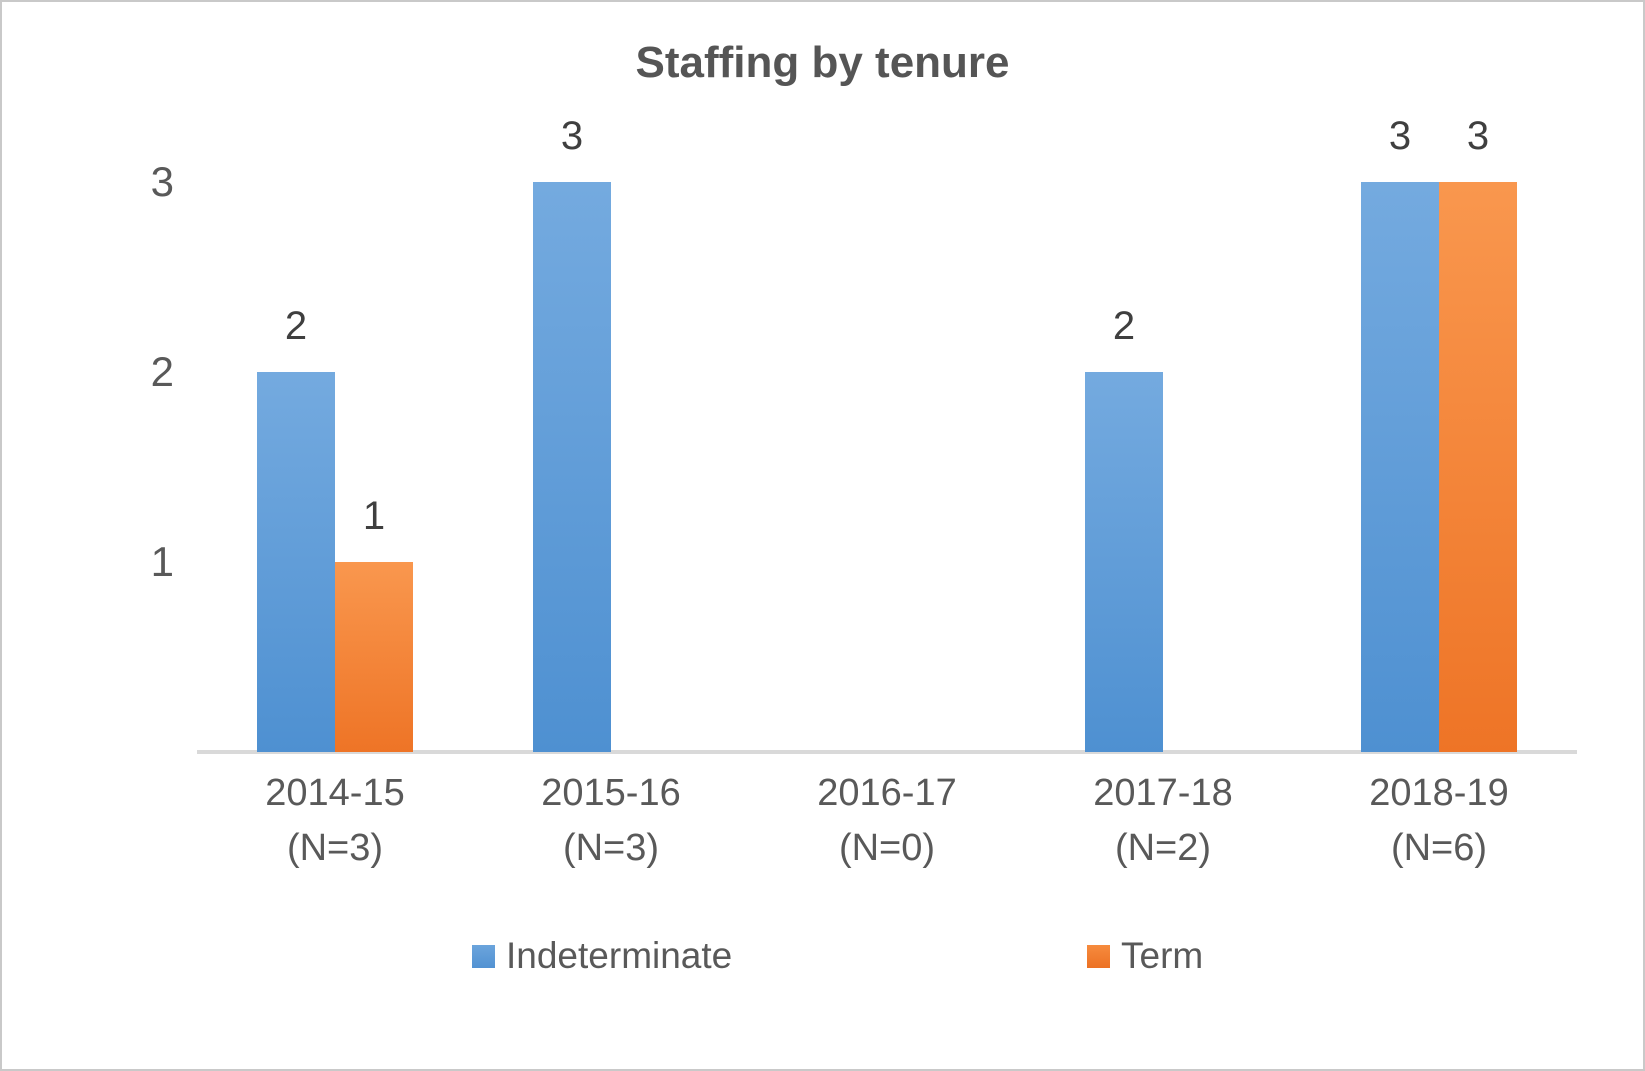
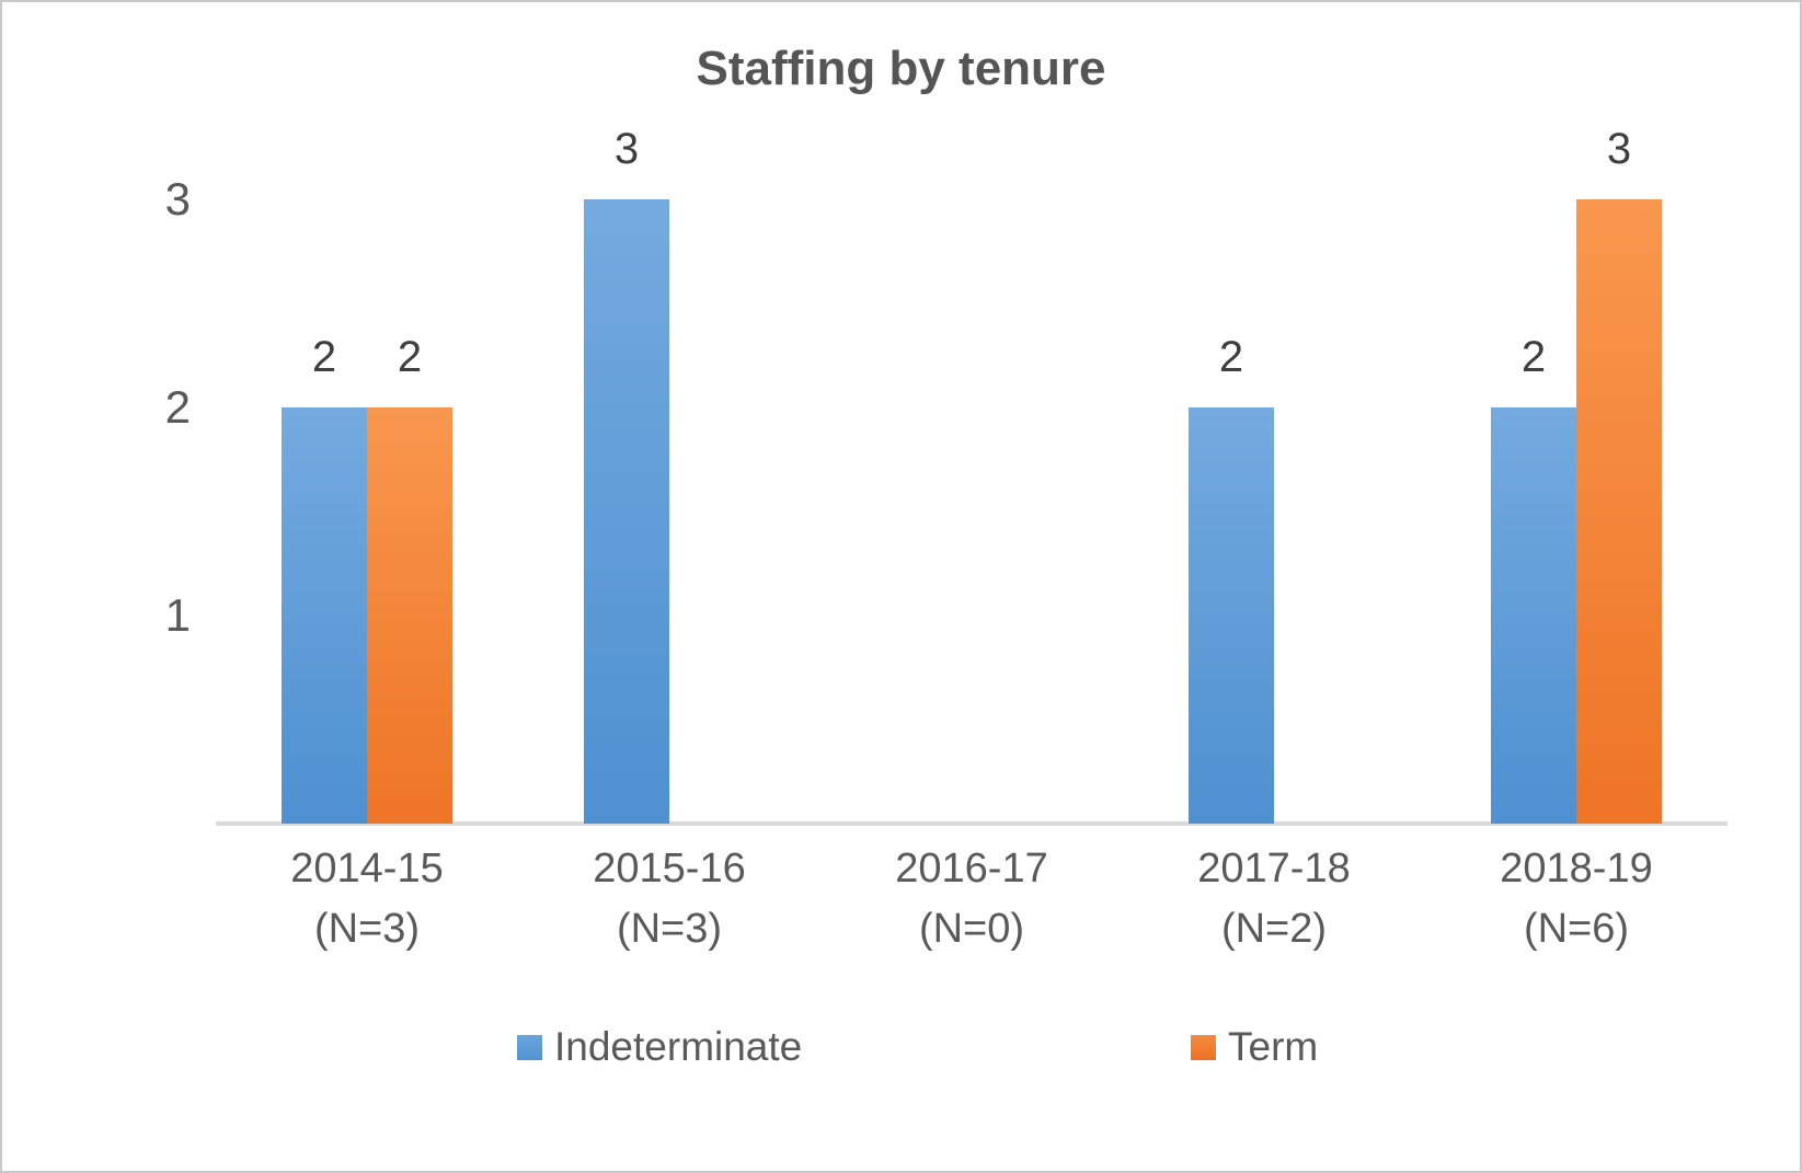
Term/2014-15 (N=3): 1 -> 2
Indeterminate/2018-19 (N=6): 3 -> 2
